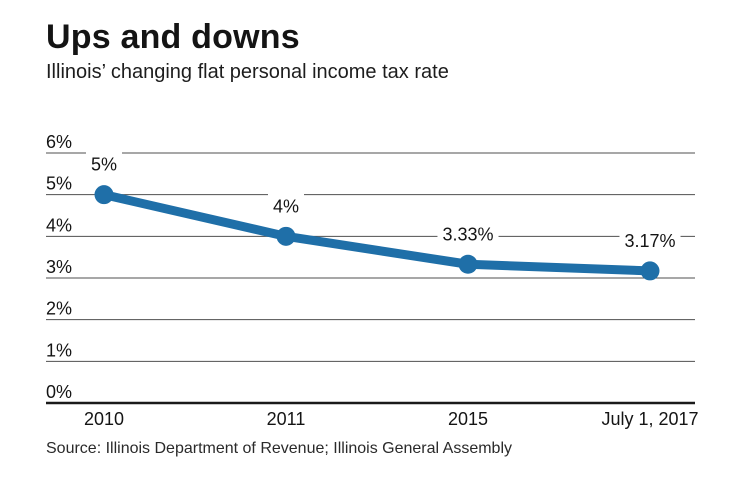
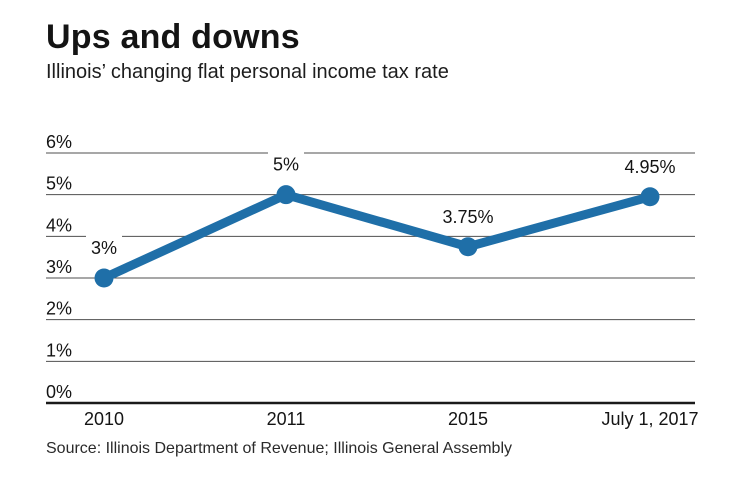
2010: 5% -> 3%
2011: 4% -> 5%
2015: 3.33% -> 3.75%
July 1, 2017: 3.17% -> 4.95%
